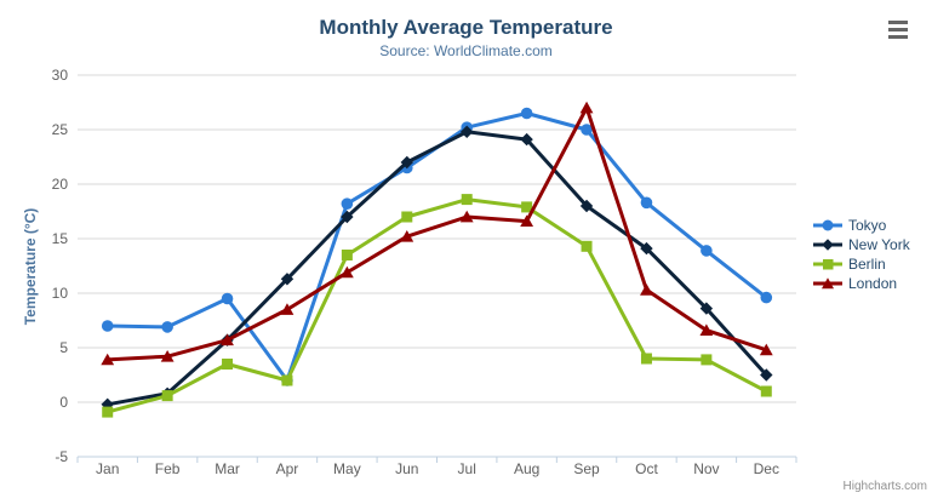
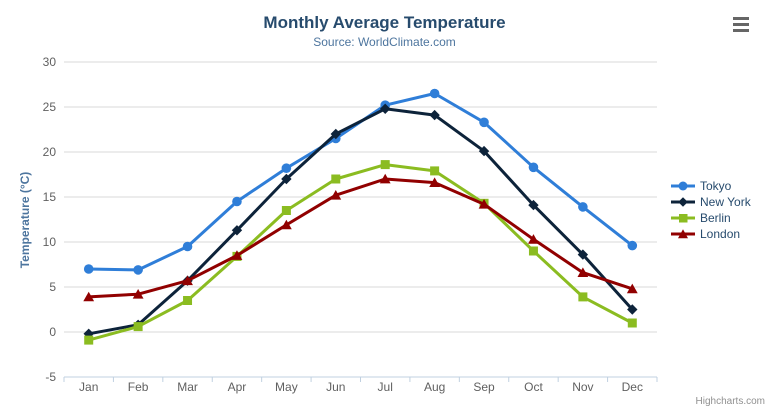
Tokyo/Apr: 2 -> 14
Berlin/Apr: 2 -> 8
Tokyo/Sep: 25 -> 23
New York/Sep: 18 -> 20
London/Sep: 27 -> 14
Berlin/Oct: 4 -> 9
